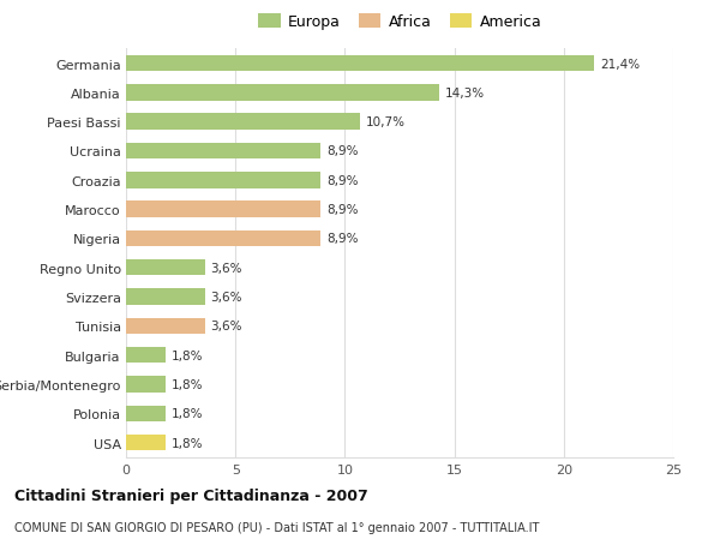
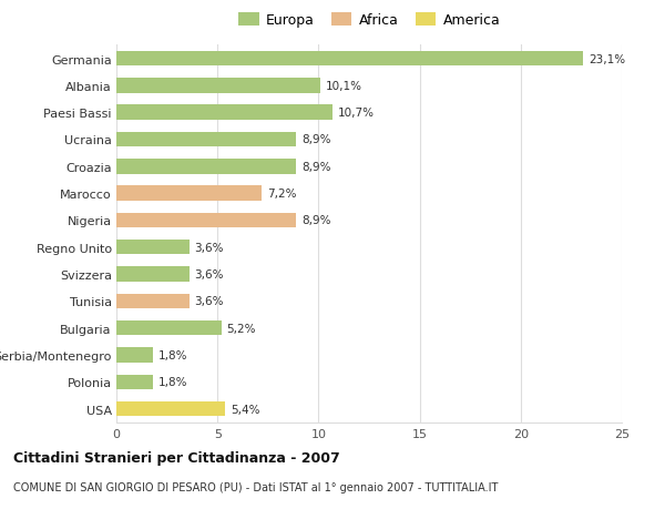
Germania: 21,4% -> 23,1%
Albania: 14,3% -> 10,1%
Marocco: 8,9% -> 7,2%
Bulgaria: 1,8% -> 5,2%
USA: 1,8% -> 5,4%
